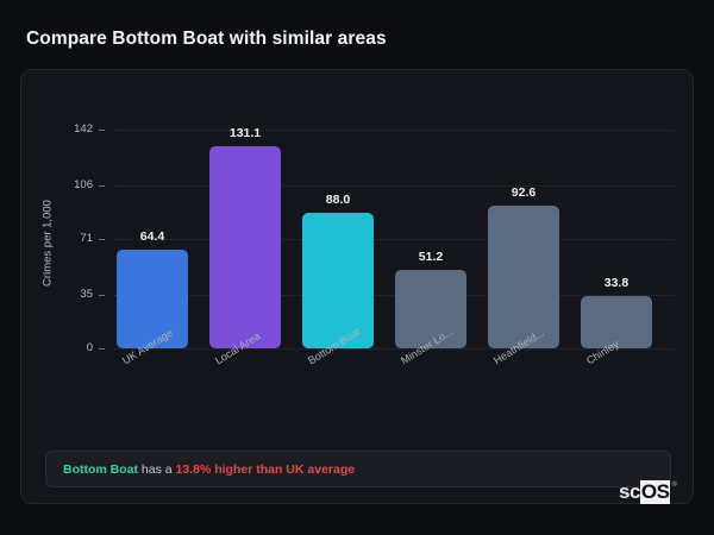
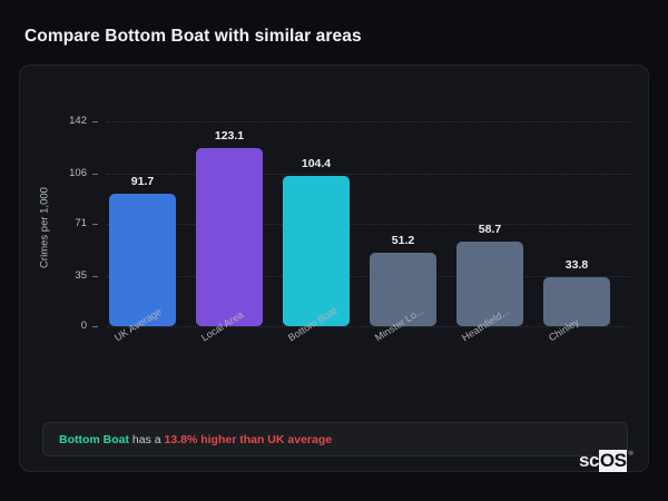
UK Average: 64.4 -> 91.7
Local Area: 131.1 -> 123.1
Bottom Boat: 88.0 -> 104.4
Heathfield...: 92.6 -> 58.7
